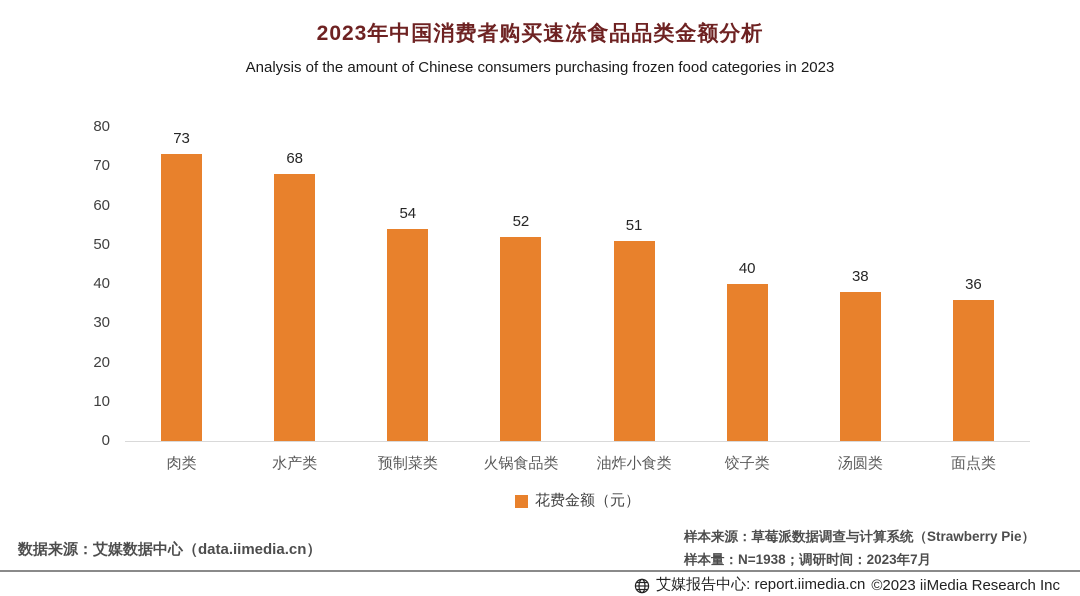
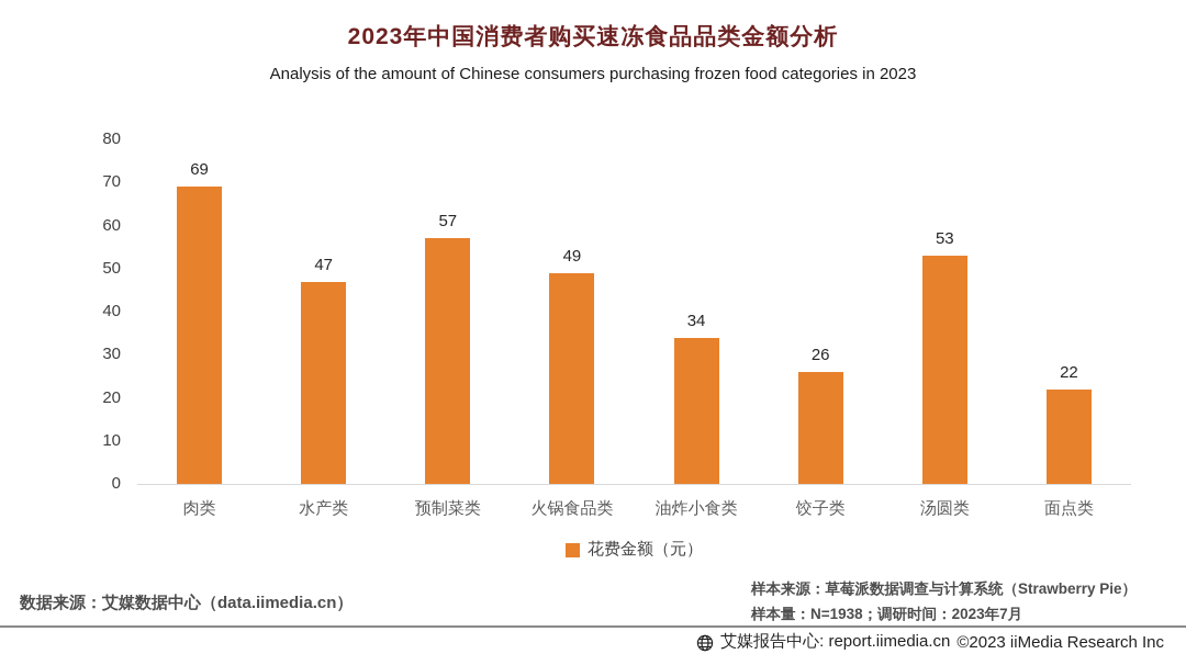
肉类: 73 -> 69
水产类: 68 -> 47
预制菜类: 54 -> 57
火锅食品类: 52 -> 49
油炸小食类: 51 -> 34
饺子类: 40 -> 26
汤圆类: 38 -> 53
面点类: 36 -> 22
